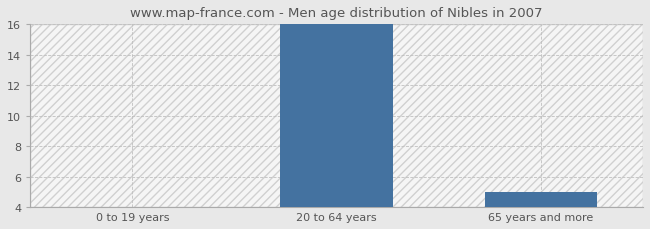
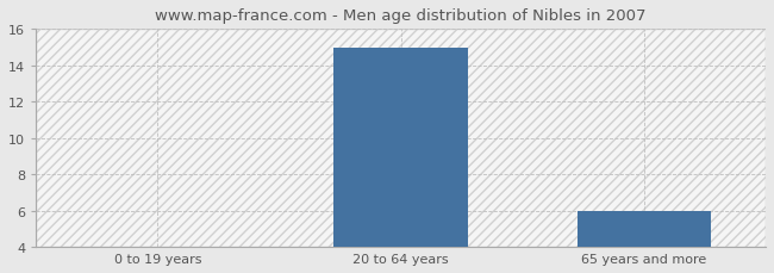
20 to 64 years: 16.0 -> 15.0
65 years and more: 5.0 -> 6.0
